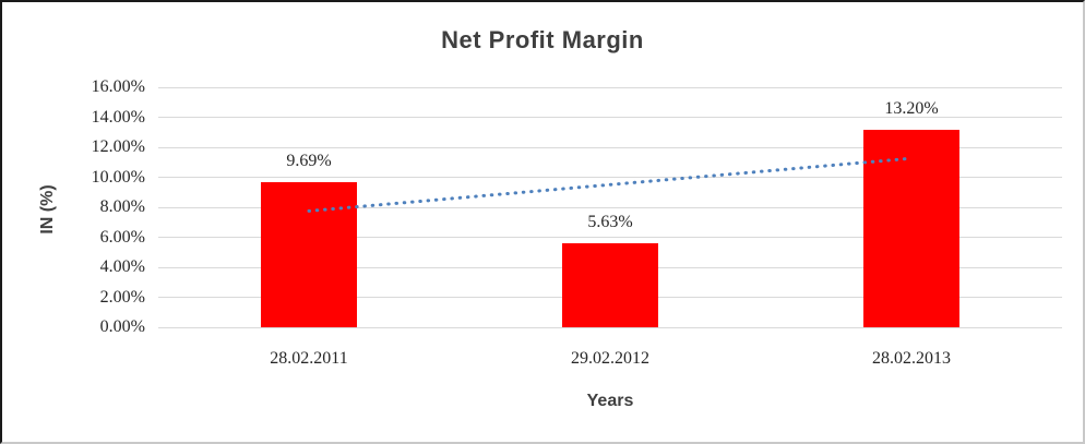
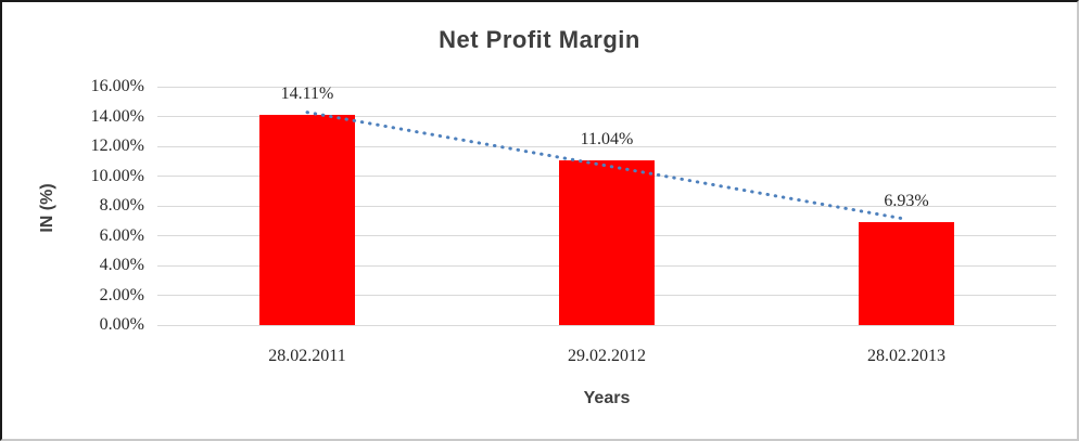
28.02.2011: 9.69% -> 14.11%
29.02.2012: 5.63% -> 11.04%
28.02.2013: 13.20% -> 6.93%
